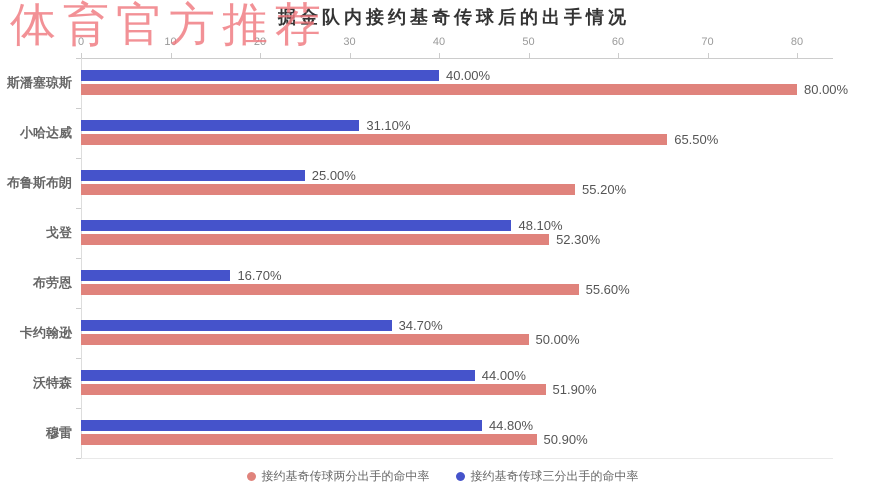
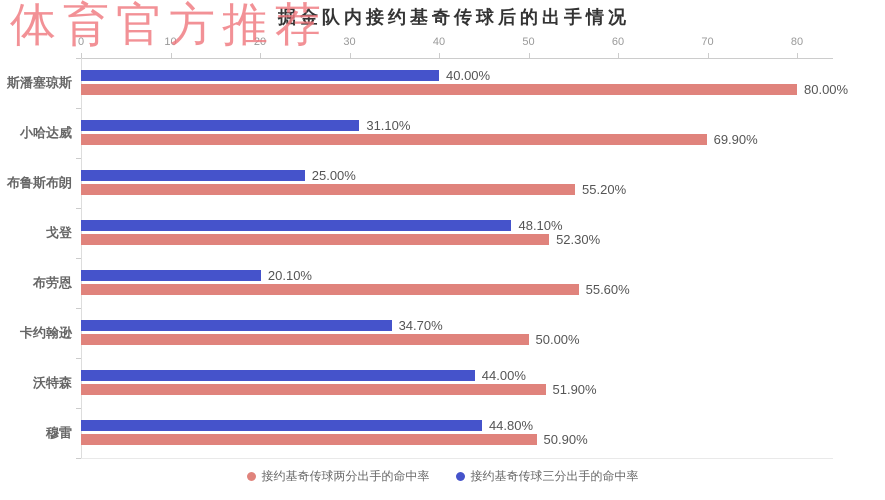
接约基奇传球两分出手的命中率/小哈达威: 65.50% -> 69.90%
接约基奇传球三分出手的命中率/布劳恩: 16.70% -> 20.10%
